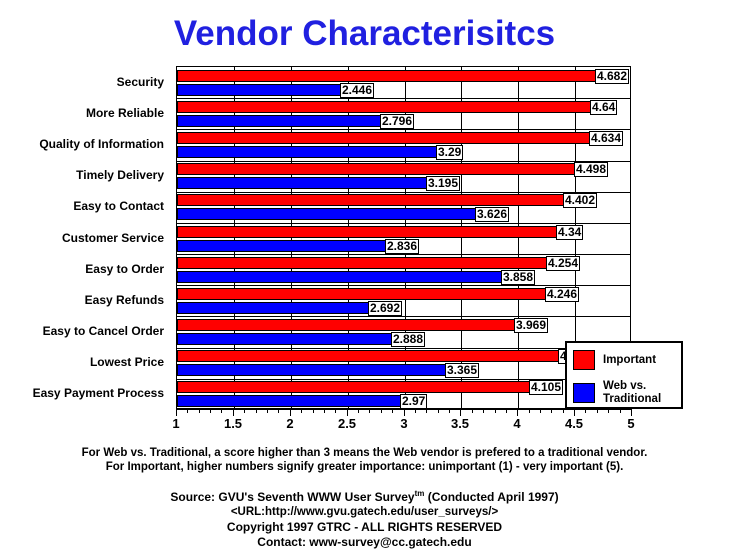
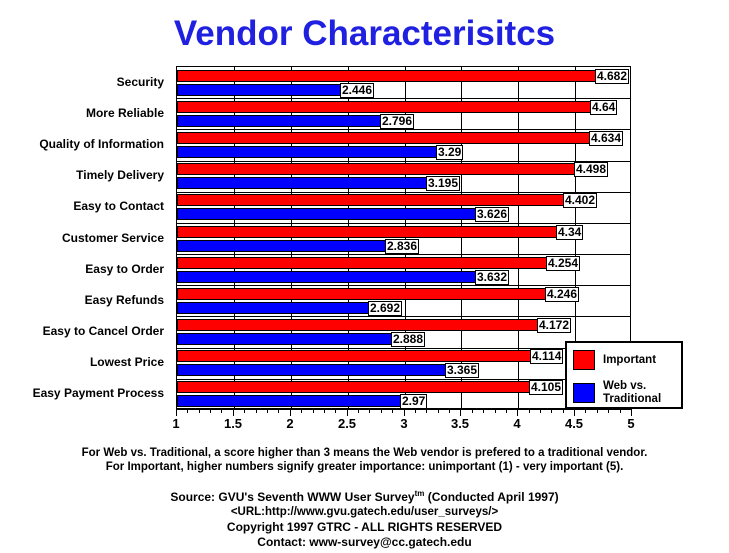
Web vs. Traditional/Easy to Order: 3.858 -> 3.632
Important/Easy to Cancel Order: 3.969 -> 4.172
Important/Lowest Price: 4.359 -> 4.114
